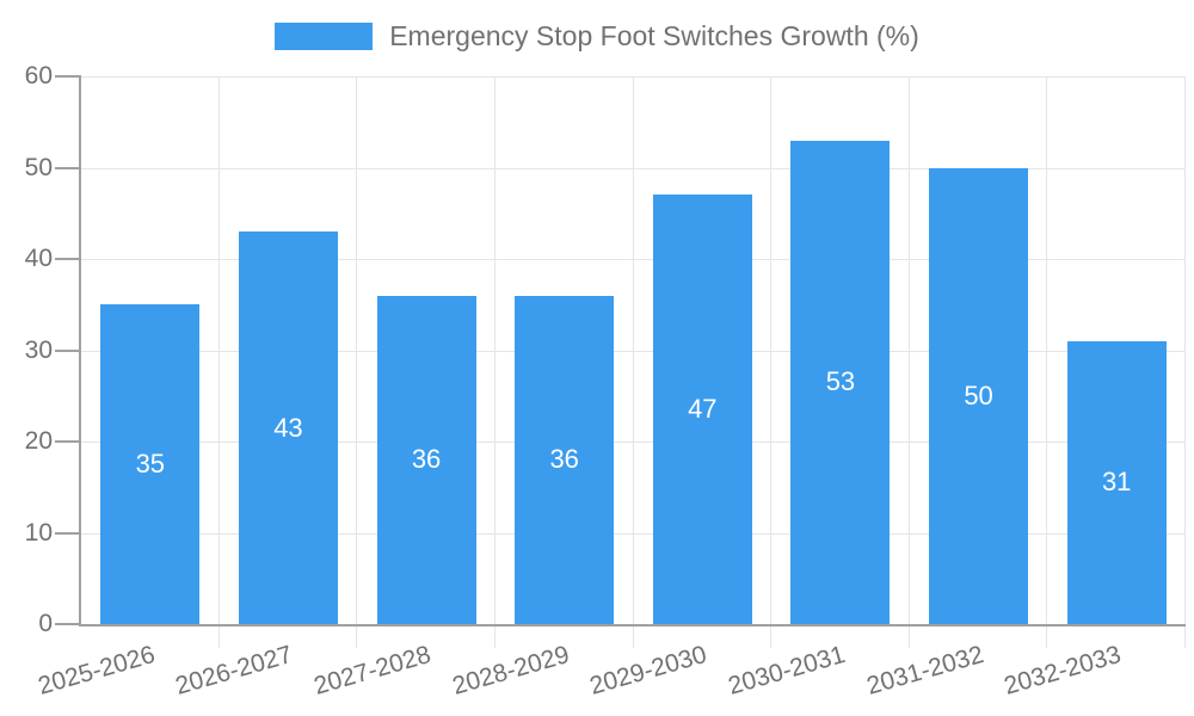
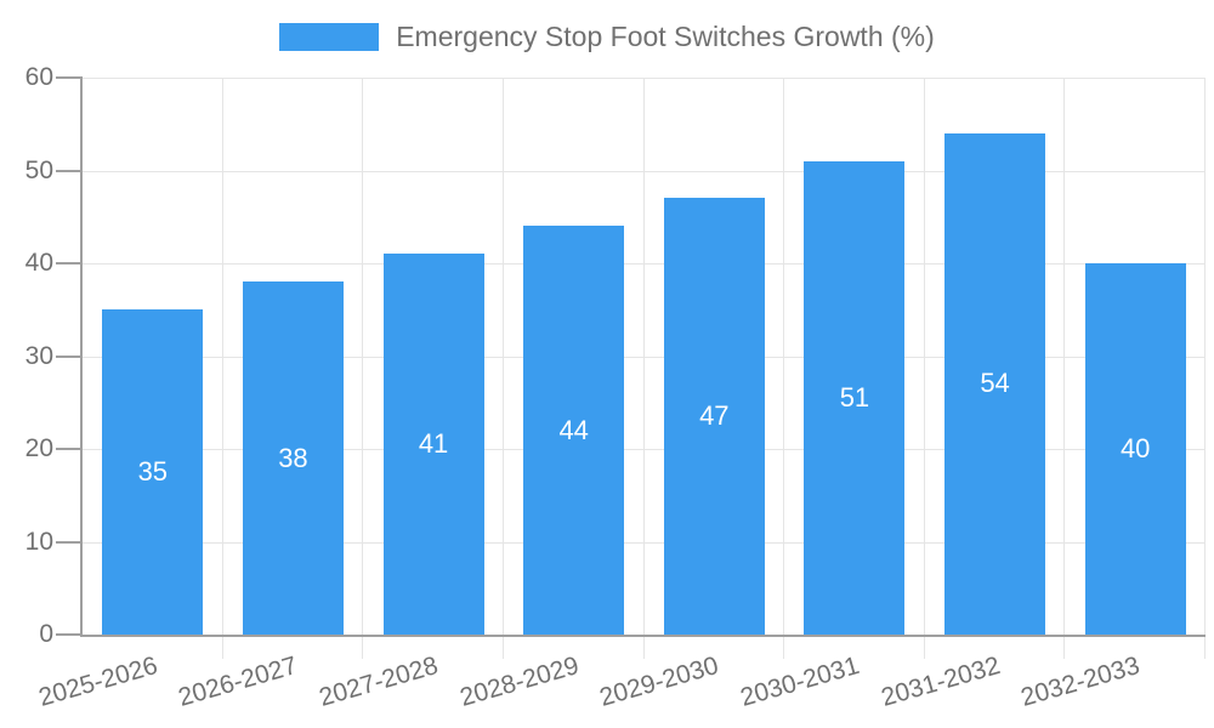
2026-2027: 43 -> 38
2027-2028: 36 -> 41
2028-2029: 36 -> 44
2030-2031: 53 -> 51
2031-2032: 50 -> 54
2032-2033: 31 -> 40
